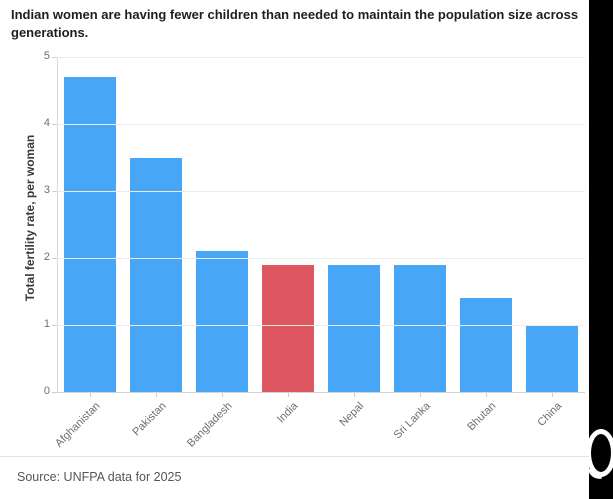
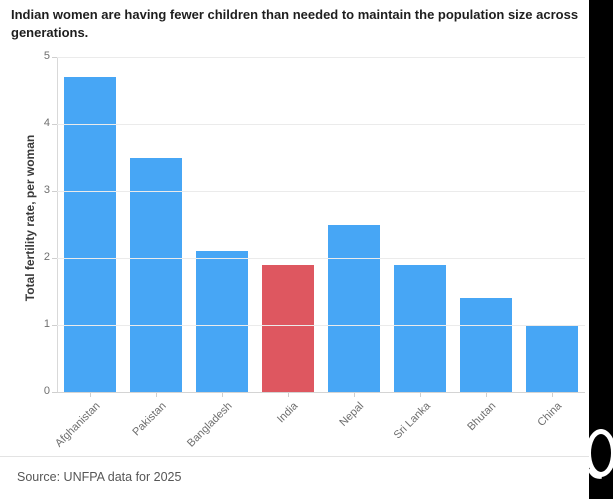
Nepal: 1.9 -> 2.5
